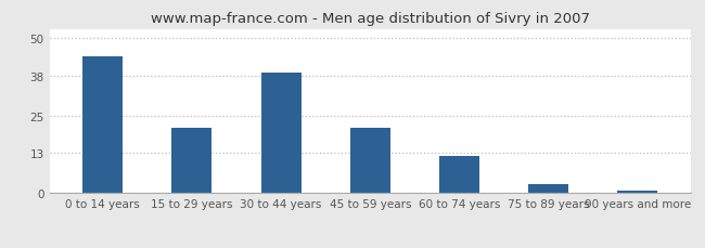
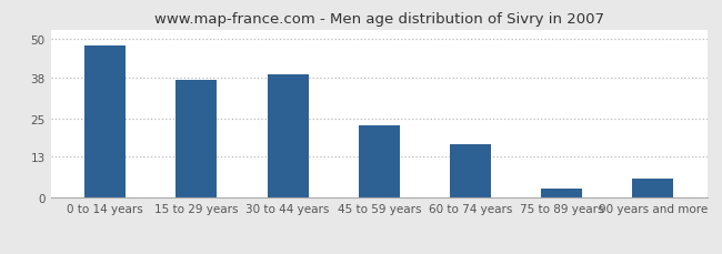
0 to 14 years: 44 -> 48
15 to 29 years: 21 -> 37
45 to 59 years: 21 -> 23
60 to 74 years: 12 -> 17
90 years and more: 1 -> 6
